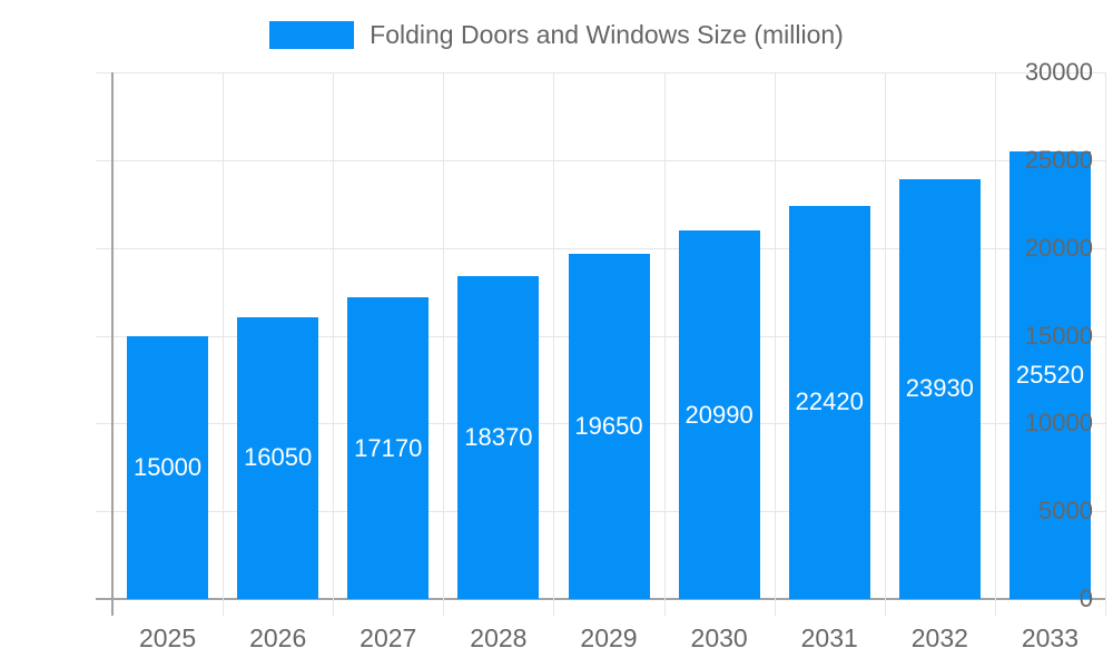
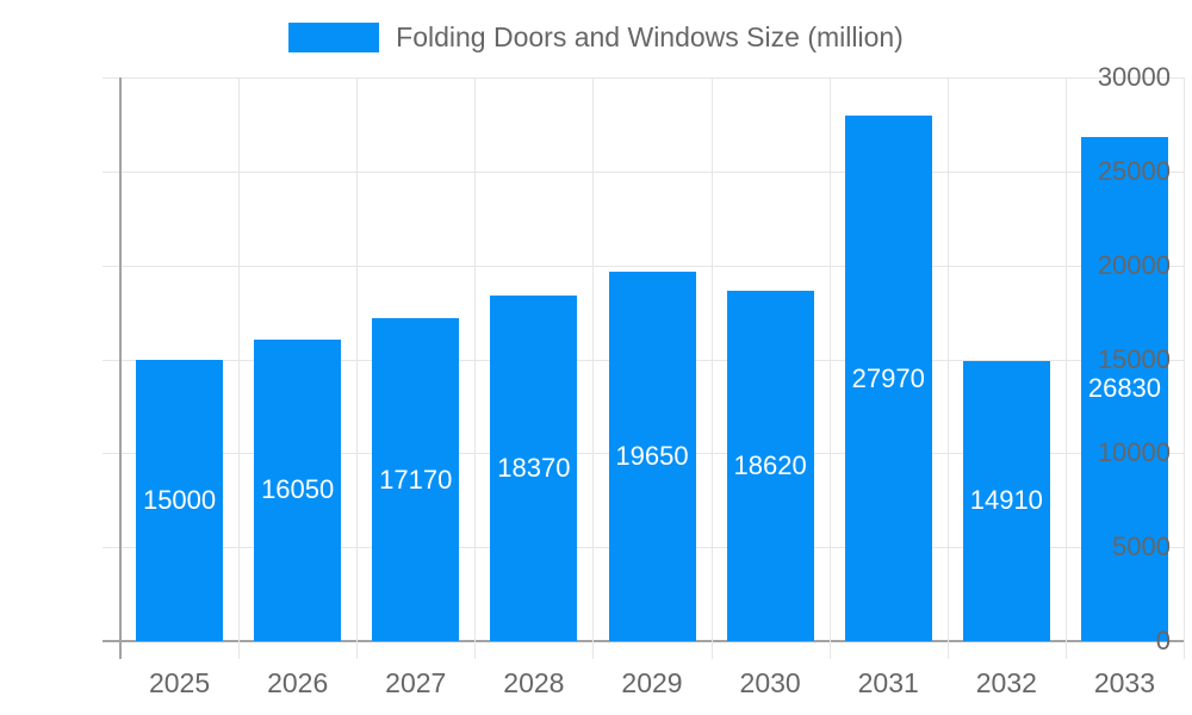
2030: 20990 -> 18620
2031: 22420 -> 27970
2032: 23930 -> 14910
2033: 25520 -> 26830
